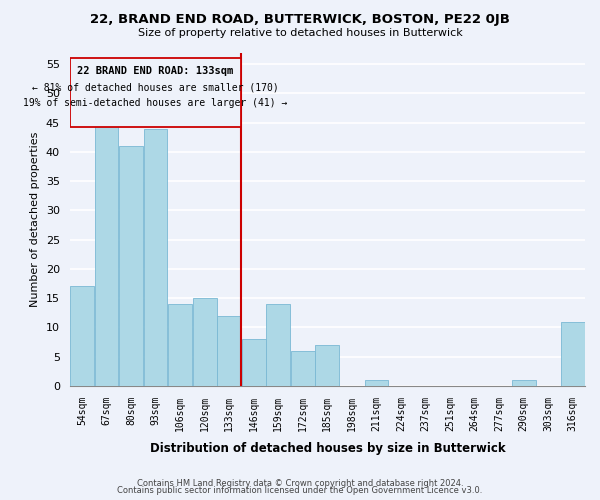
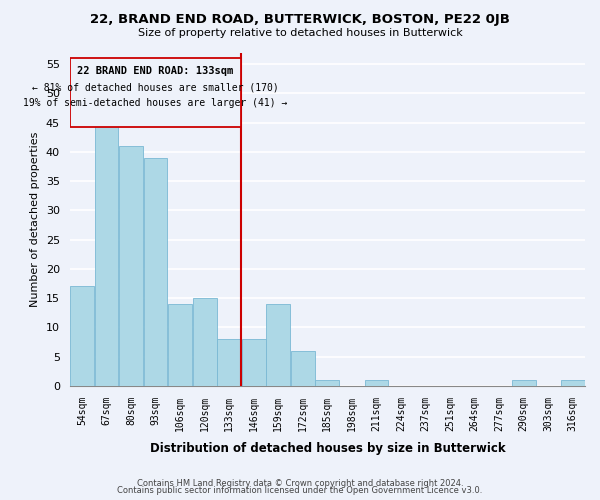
93sqm: 44 -> 39
133sqm: 12 -> 8
185sqm: 7 -> 1
316sqm: 11 -> 1
